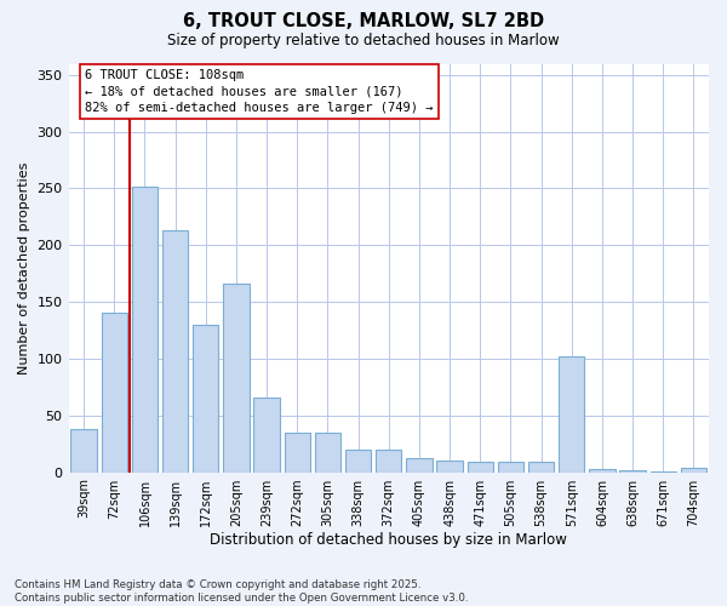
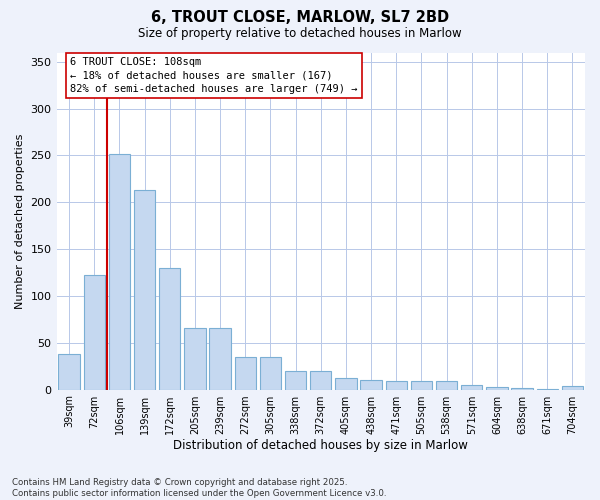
72sqm: 140 -> 122
205sqm: 166 -> 66
571sqm: 102 -> 5
